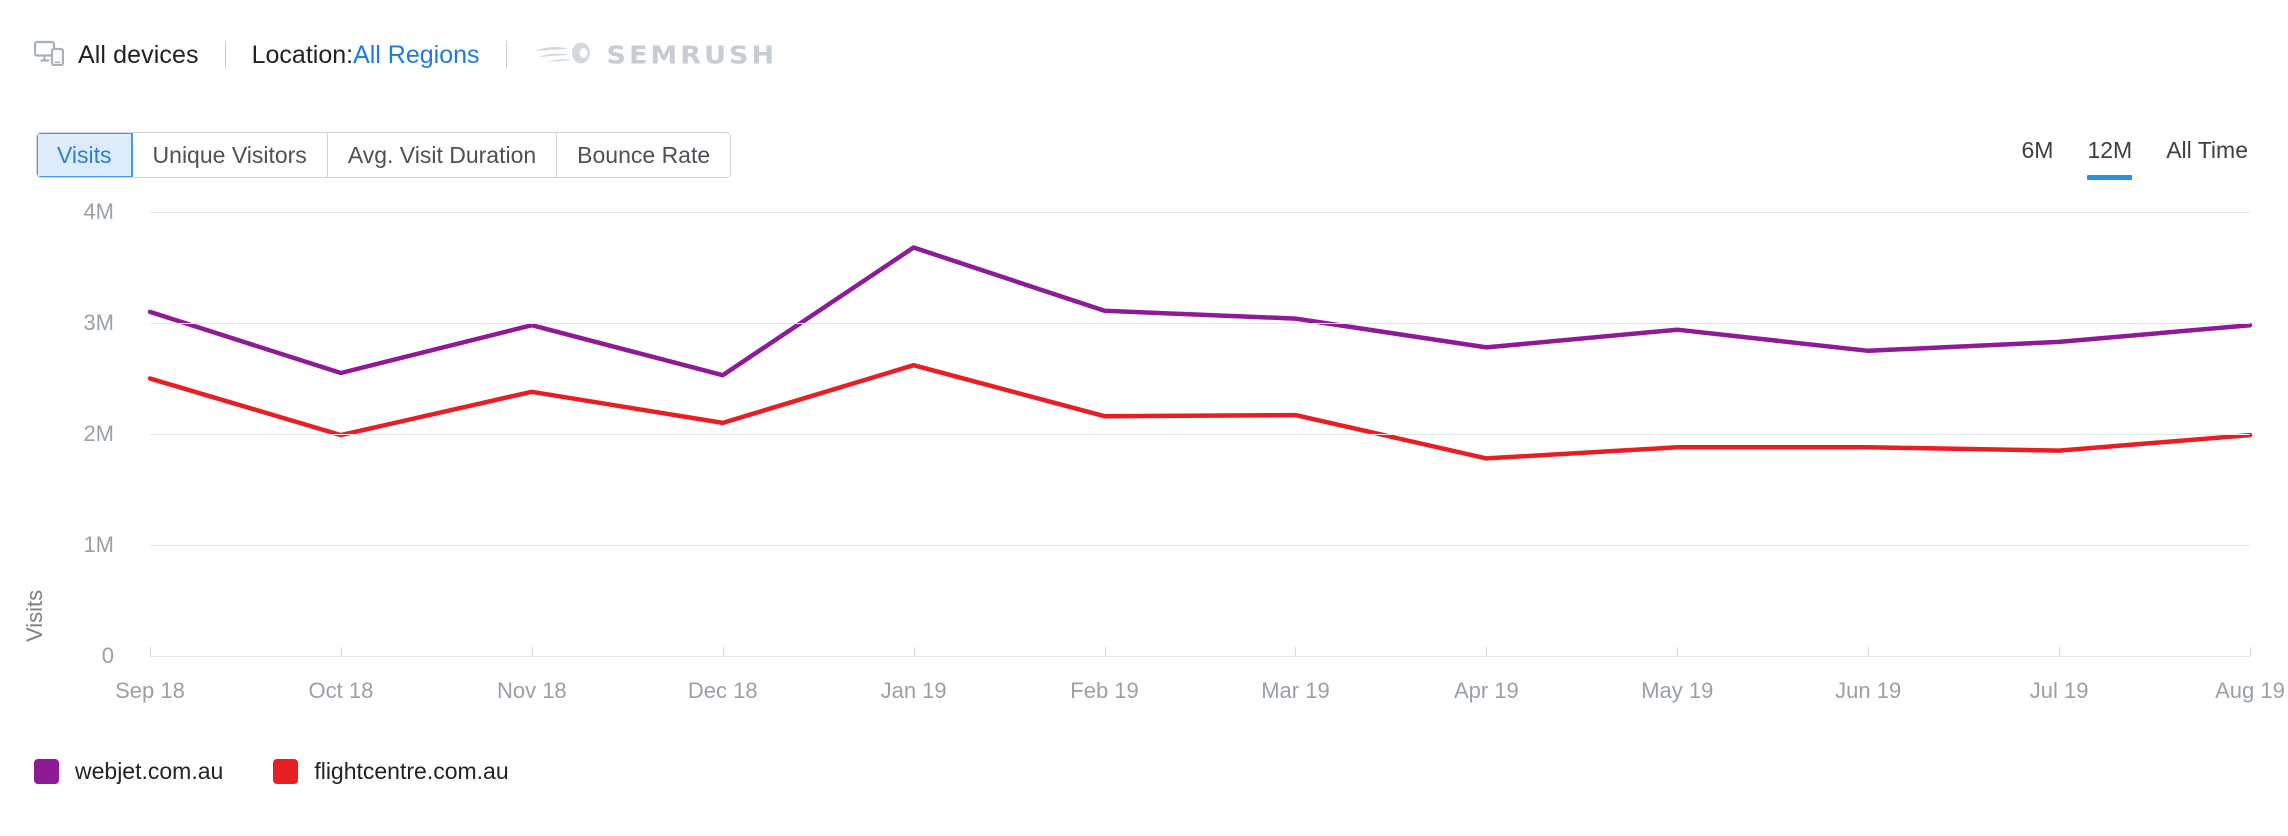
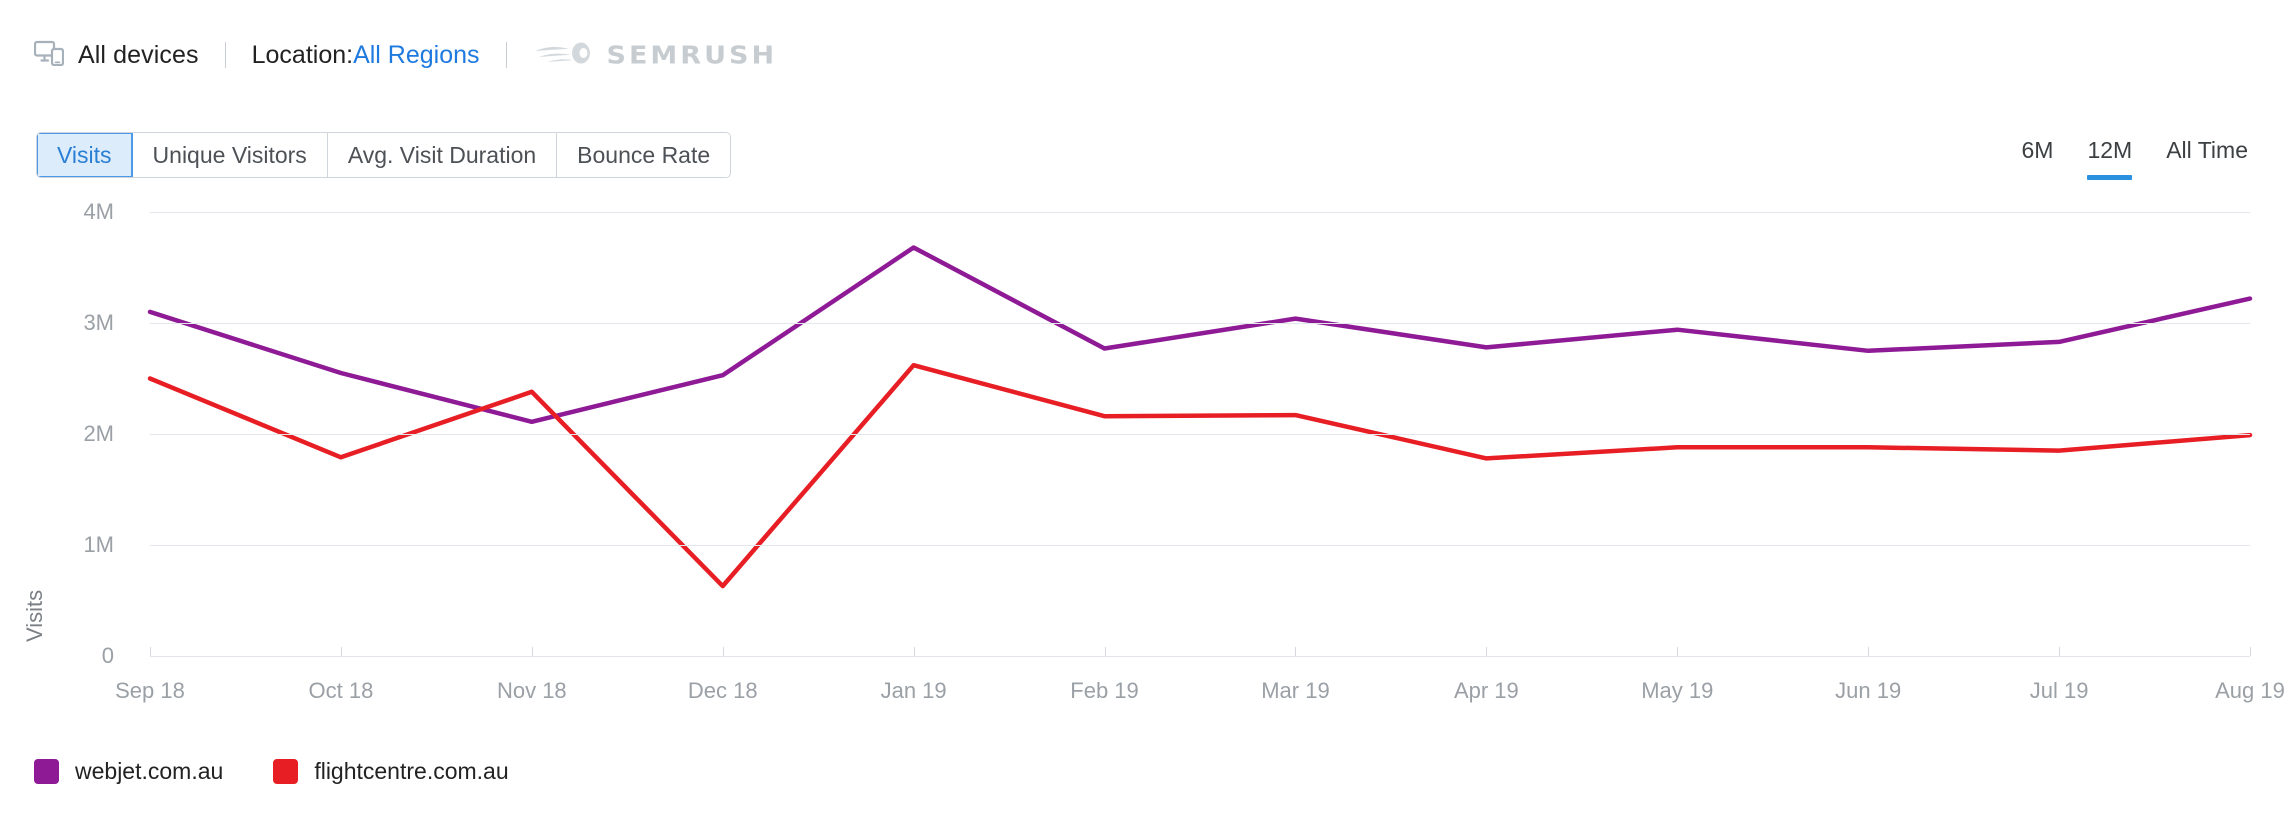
flightcentre.com.au/Oct 18: 1.99M -> 1.79M
webjet.com.au/Nov 18: 2.98M -> 2.11M
flightcentre.com.au/Dec 18: 2.10M -> 0.63M
webjet.com.au/Feb 19: 3.11M -> 2.77M
webjet.com.au/Aug 19: 2.98M -> 3.22M
